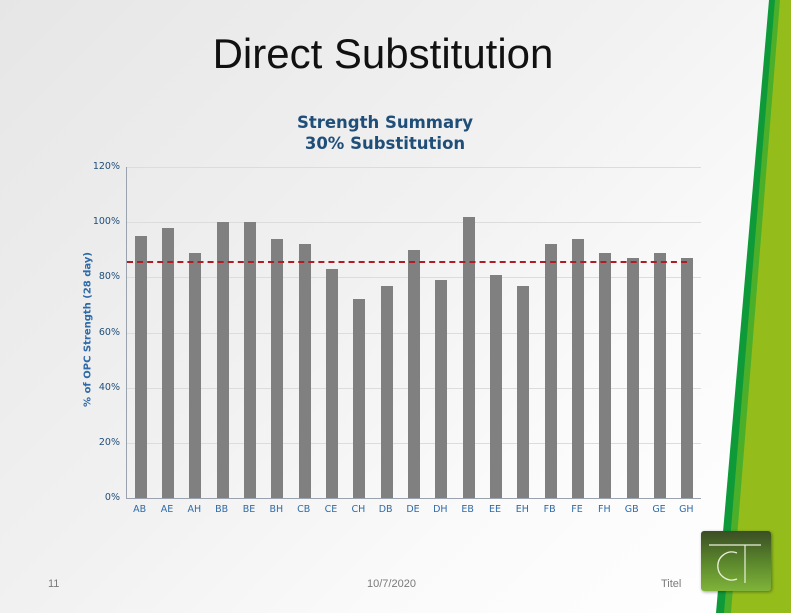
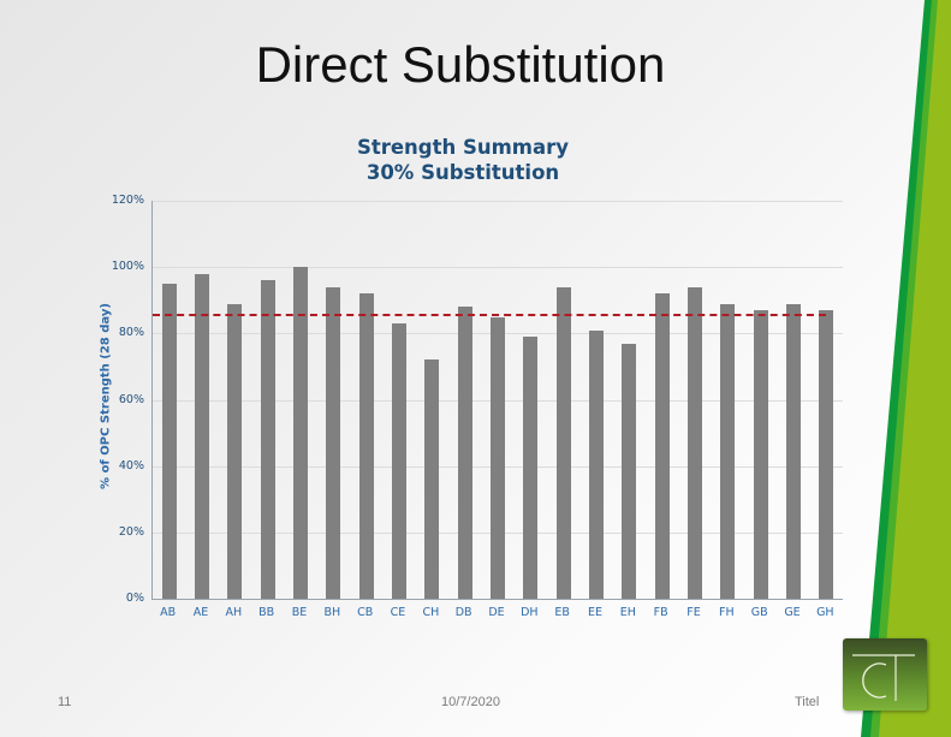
BB: 100% -> 96%
DB: 77% -> 88%
DE: 90% -> 85%
EB: 102% -> 94%
